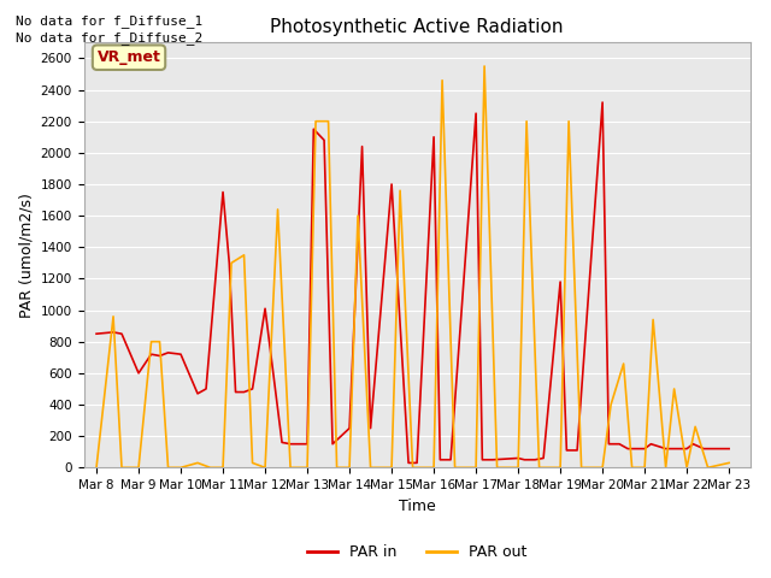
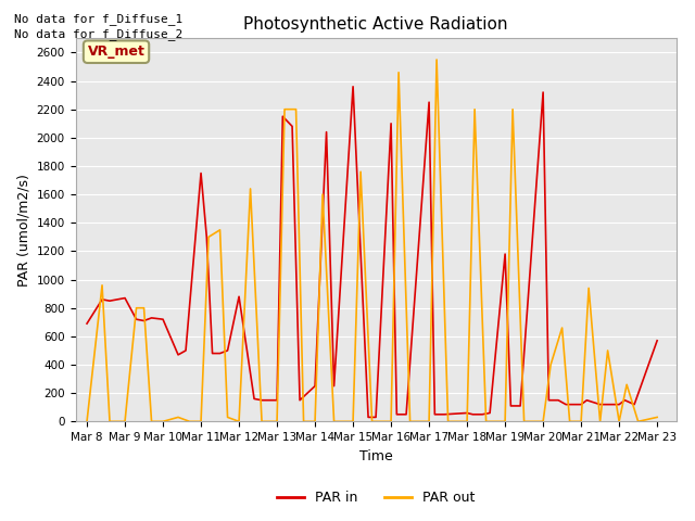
PAR in/Mar 8: 850 -> 690
PAR in/Mar 9: 600 -> 870
PAR in/Mar 12: 1010 -> 880
PAR in/Mar 15: 1800 -> 2360
PAR in/Mar 23: 120 -> 570
